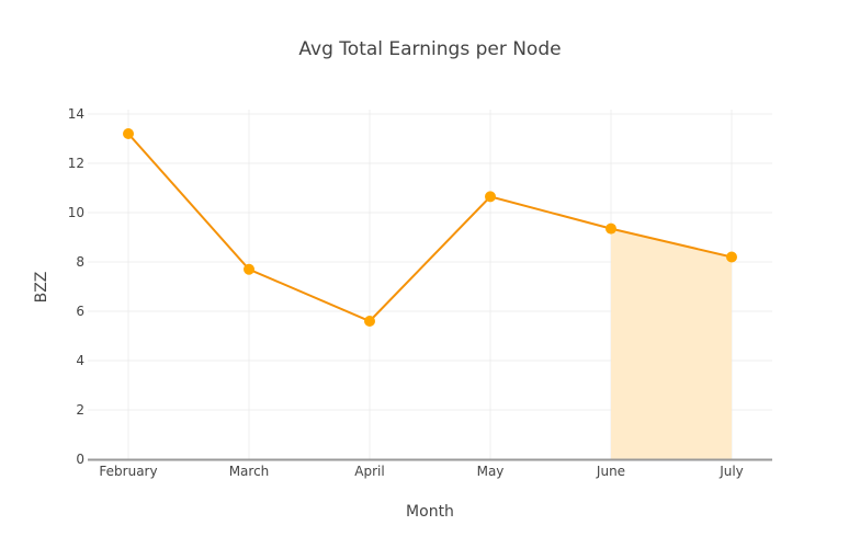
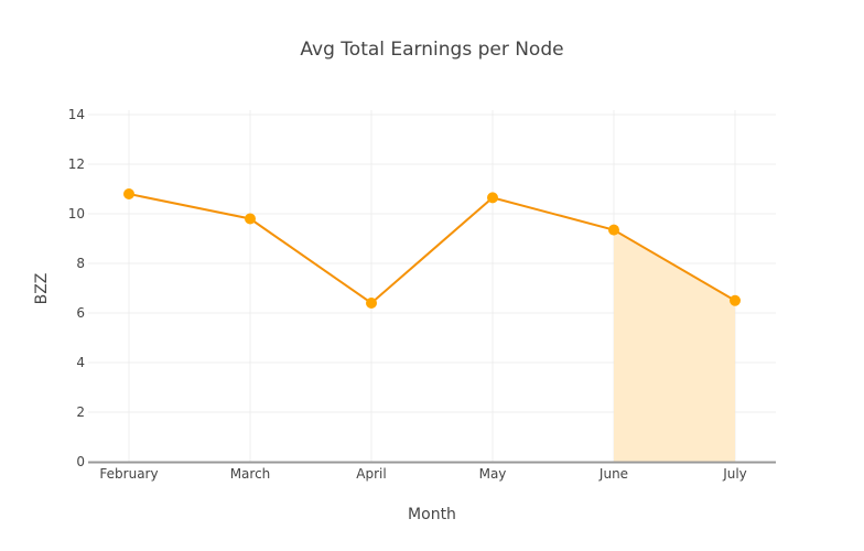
February: 13.2 -> 10.8
March: 7.7 -> 9.8
April: 5.6 -> 6.4
July: 8.2 -> 6.5
